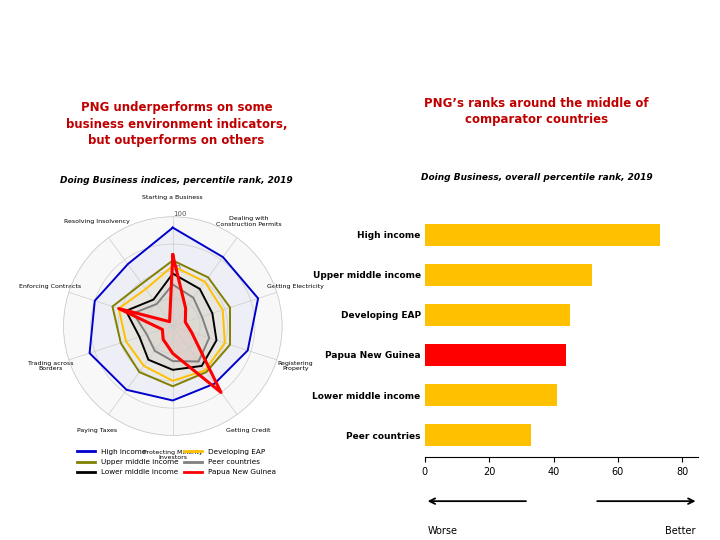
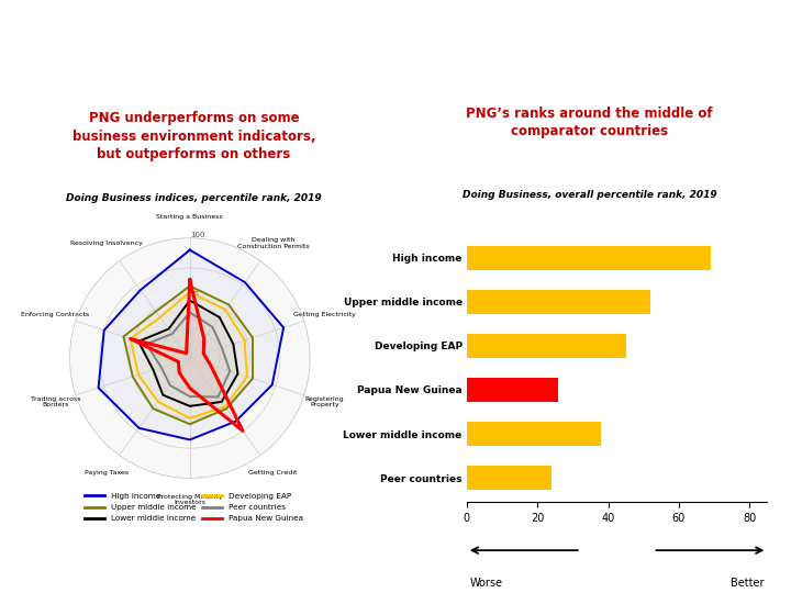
High income: 73 -> 69
Papua New Guinea: 44 -> 26
Lower middle income: 41 -> 38
Peer countries: 33 -> 24
